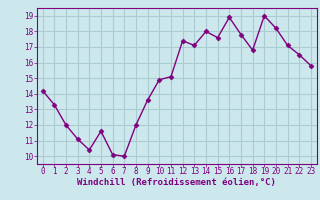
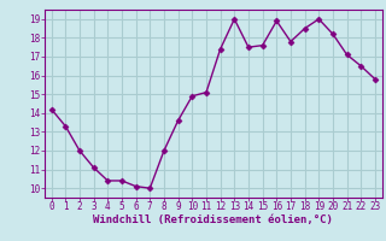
5: 11.6 -> 10.4
13: 17.1 -> 19.0
14: 18.0 -> 17.5
18: 16.8 -> 18.5
